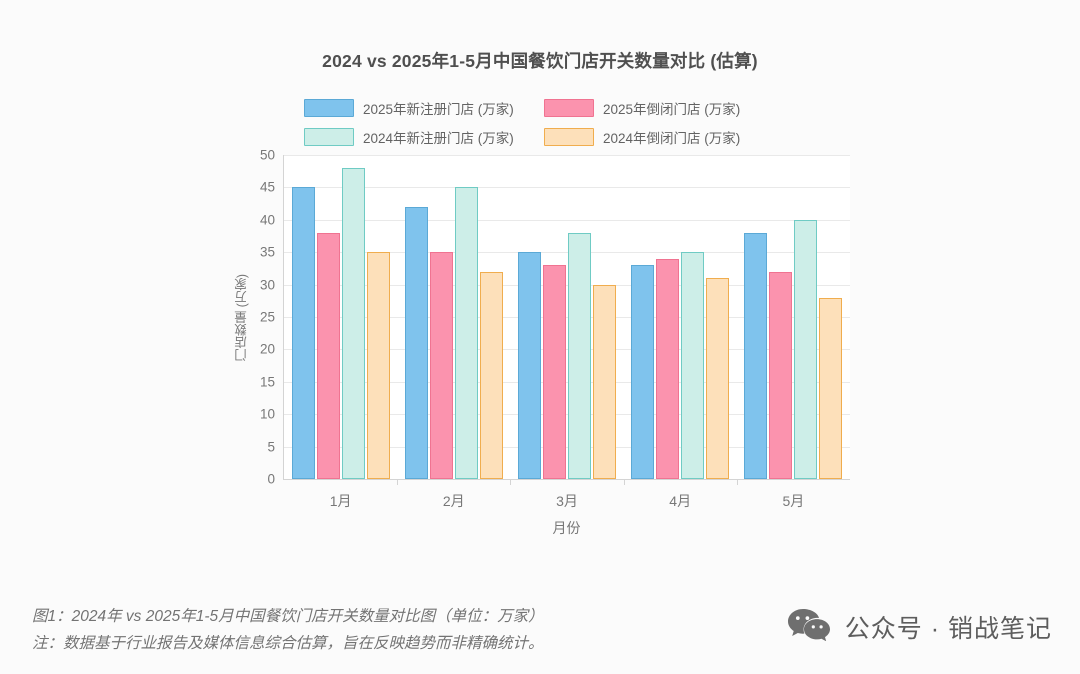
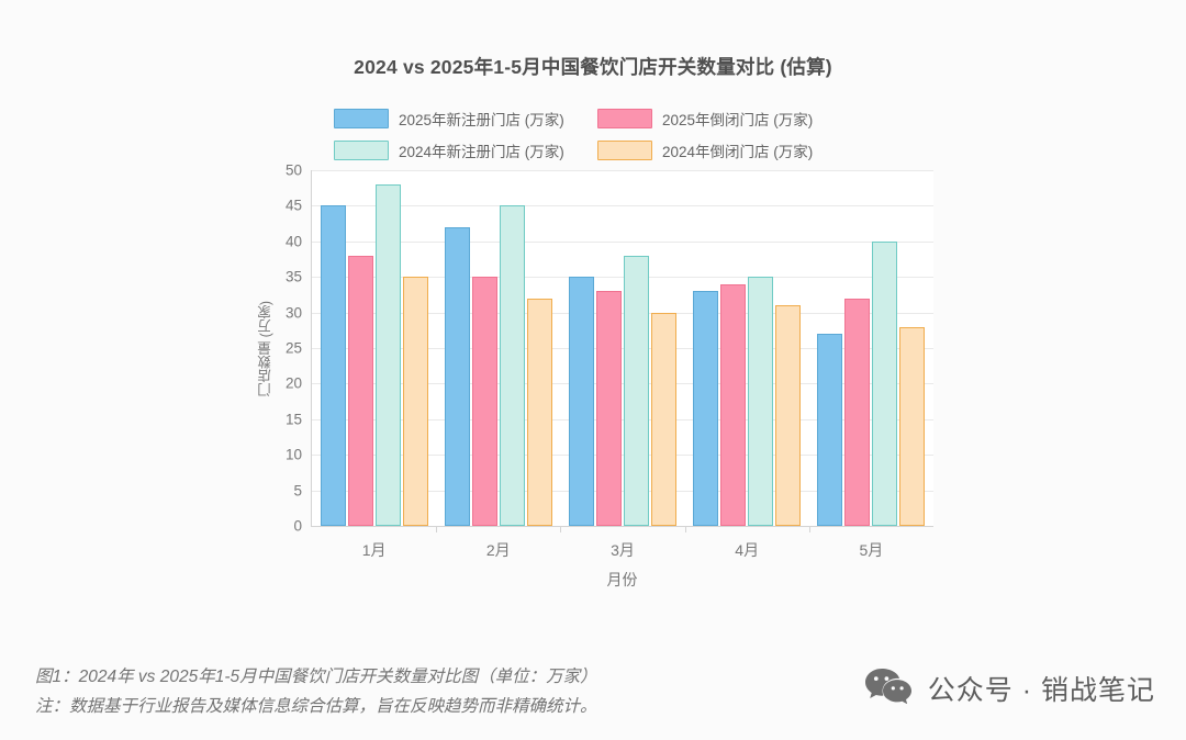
2025年新注册门店 (万家)/5月: 38 -> 27
